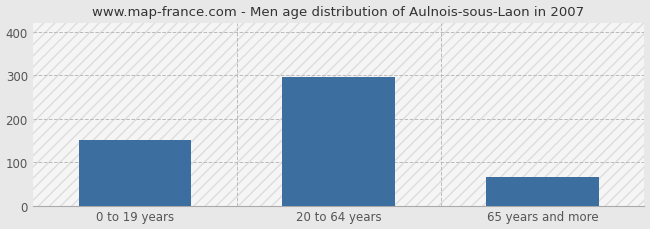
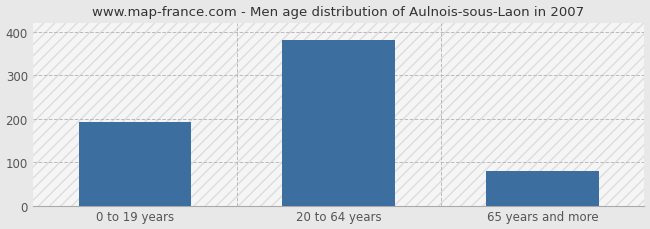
0 to 19 years: 150 -> 193
20 to 64 years: 295 -> 380
65 years and more: 65 -> 80
